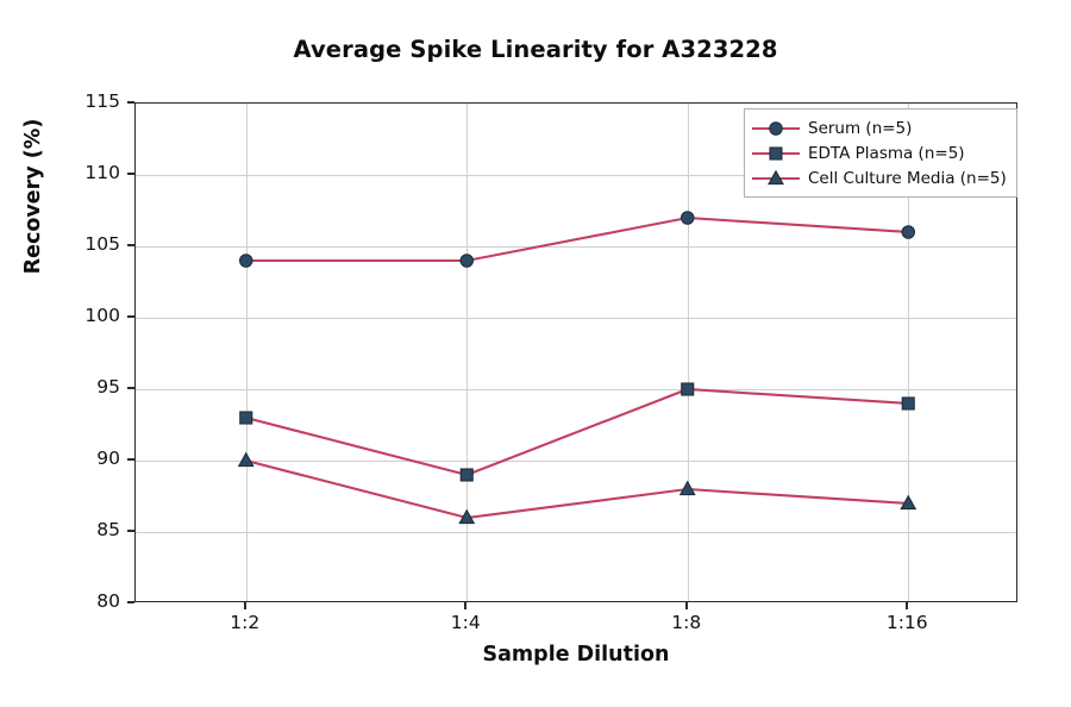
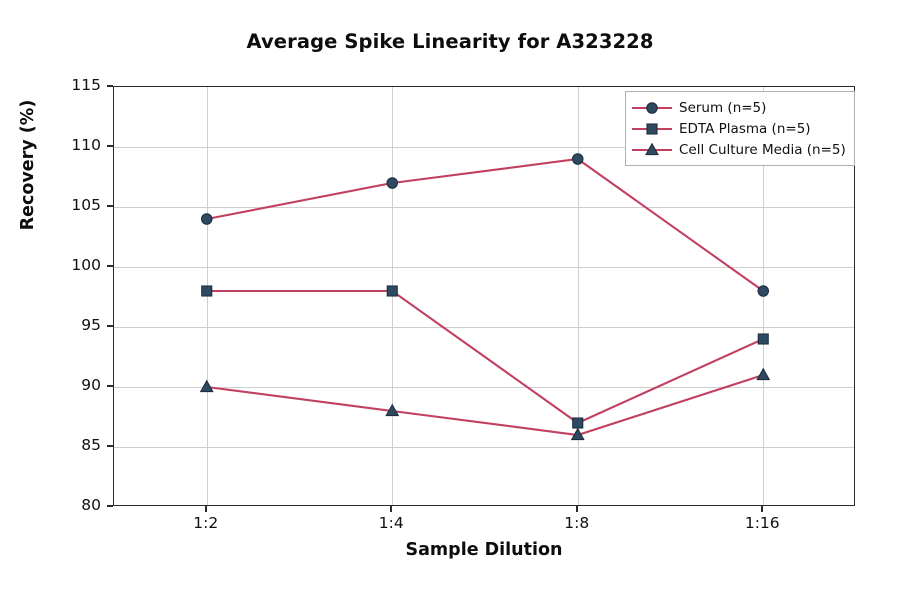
EDTA Plasma (n=5)/1:2: 93 -> 98
Serum (n=5)/1:4: 104 -> 107
EDTA Plasma (n=5)/1:4: 89 -> 98
Cell Culture Media (n=5)/1:4: 86 -> 88
Serum (n=5)/1:8: 107 -> 109
EDTA Plasma (n=5)/1:8: 95 -> 87
Cell Culture Media (n=5)/1:8: 88 -> 86
Serum (n=5)/1:16: 106 -> 98
Cell Culture Media (n=5)/1:16: 87 -> 91
